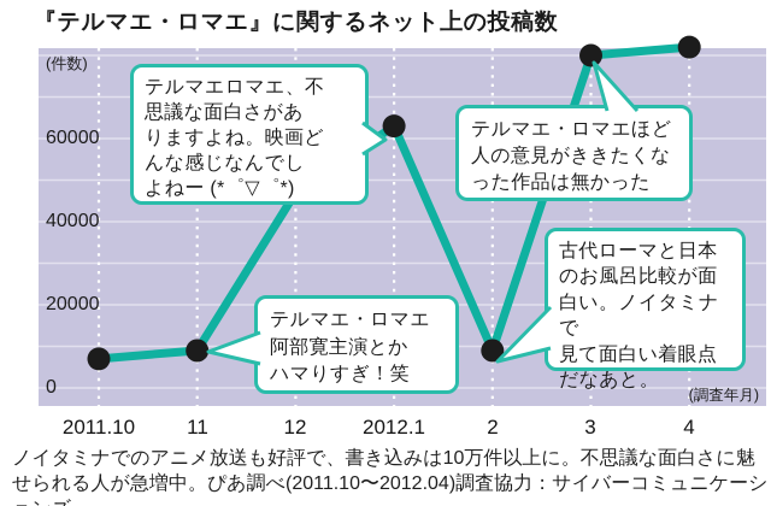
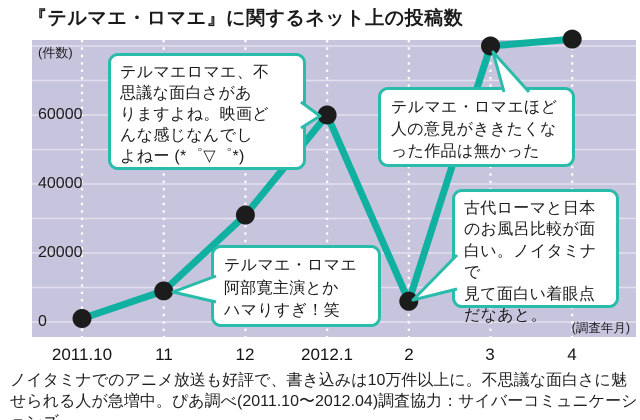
2011.10: 7000 -> 1000
12: 47000 -> 31000
2012.1: 63000 -> 60000
2: 9000 -> 6000
